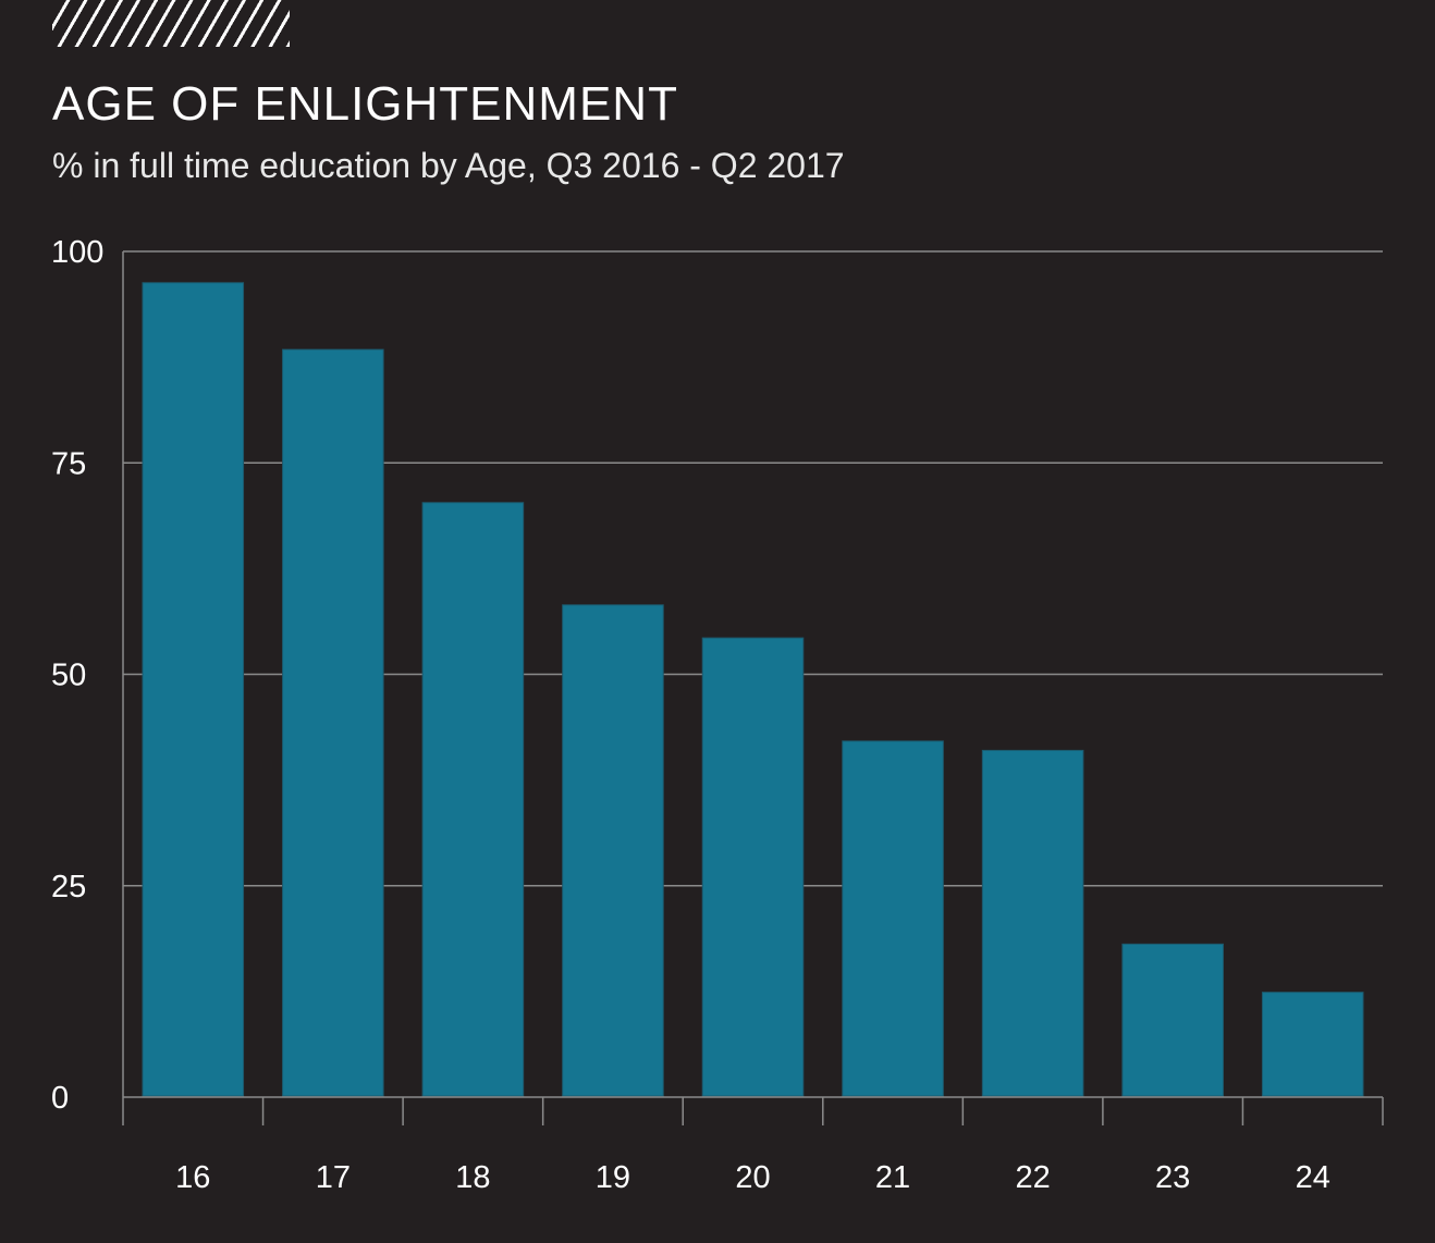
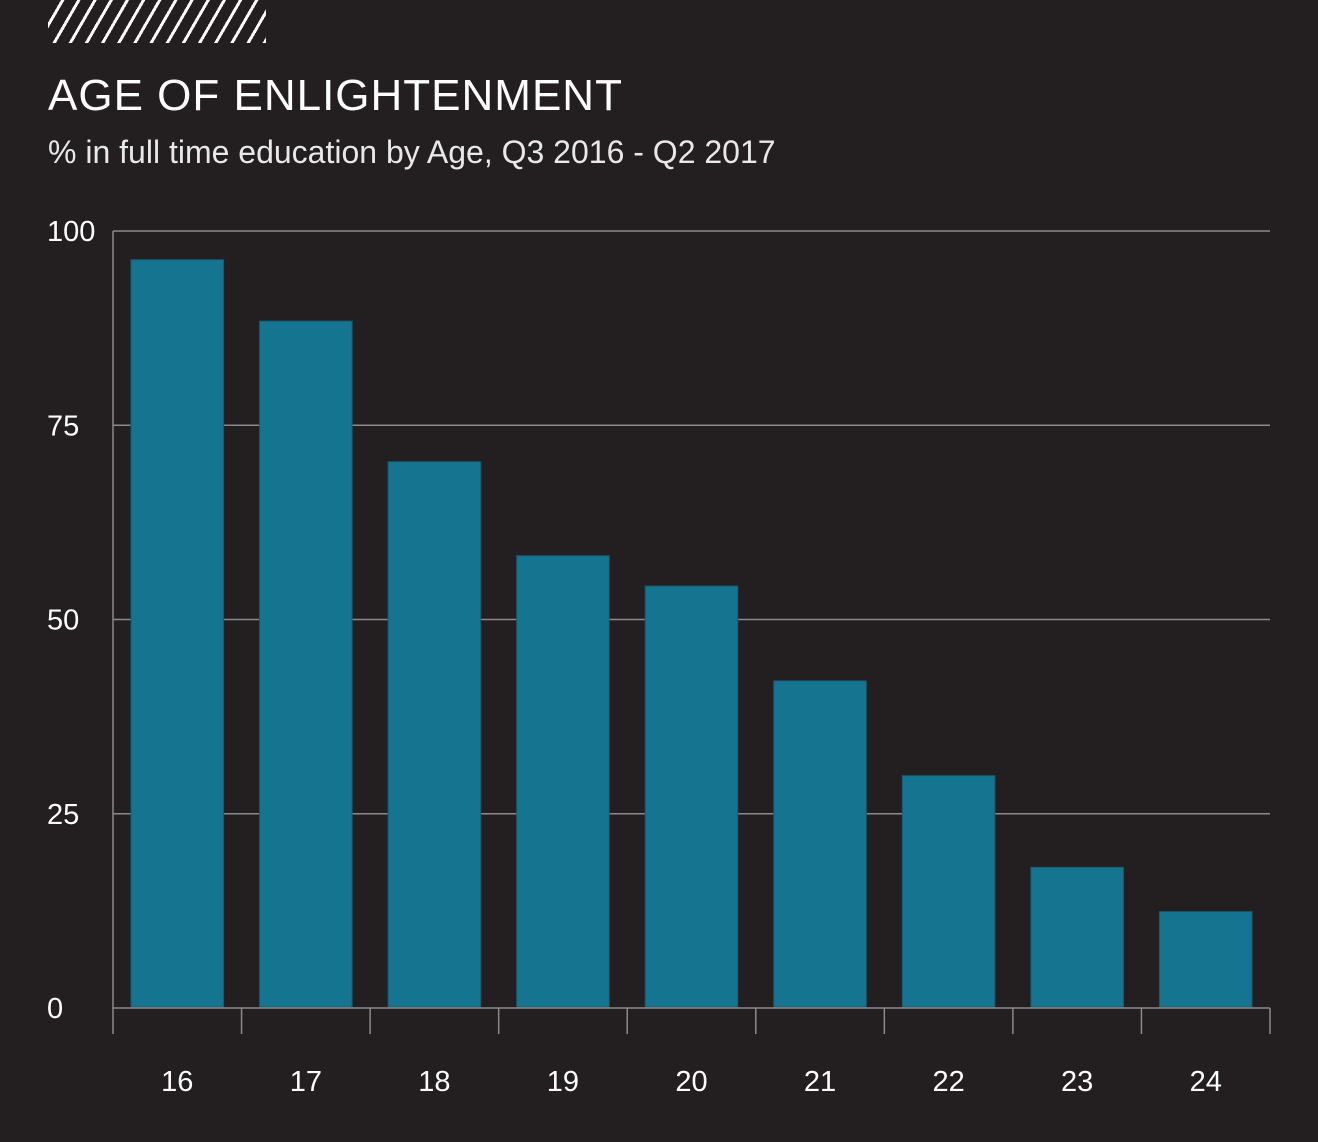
22: 41 -> 30
